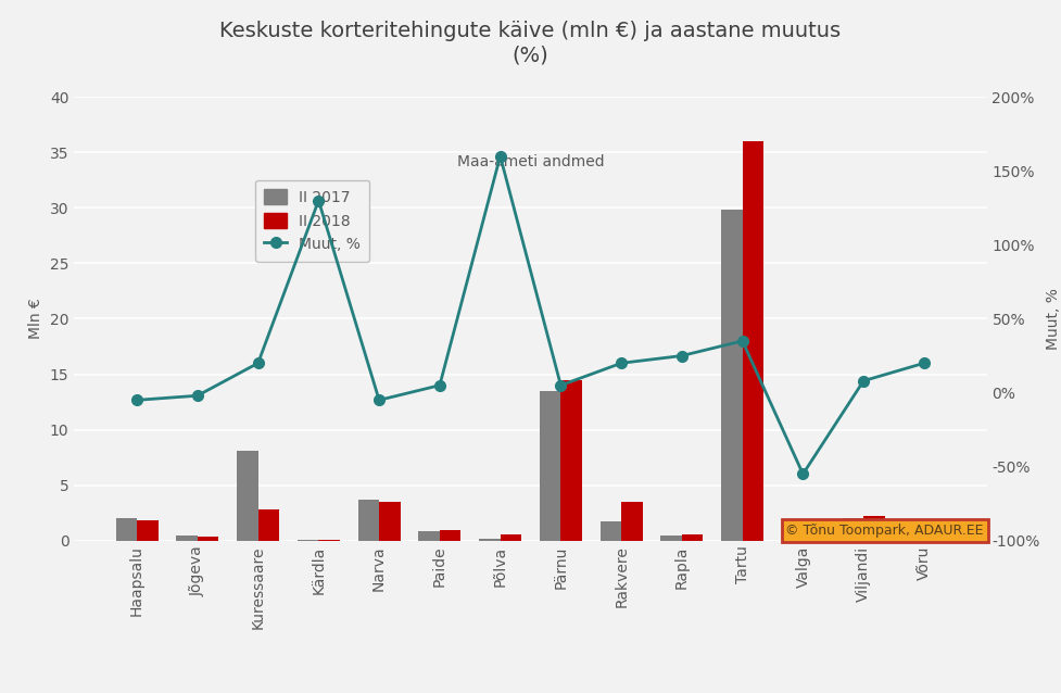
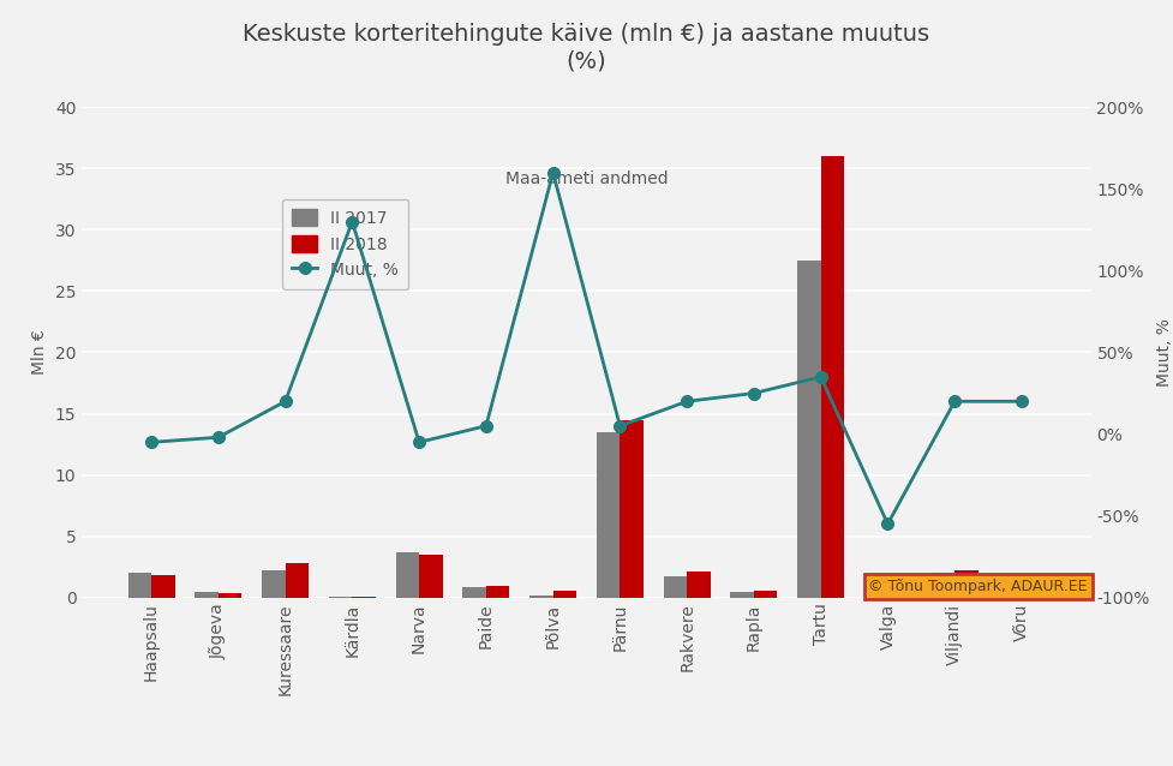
II 2017/Kuressaare: 8.1 -> 2.2
II 2018/Rakvere: 3.5 -> 2.1
II 2017/Tartu: 29.8 -> 27.5
Muut, %/Viljandi: 8% -> 20%
